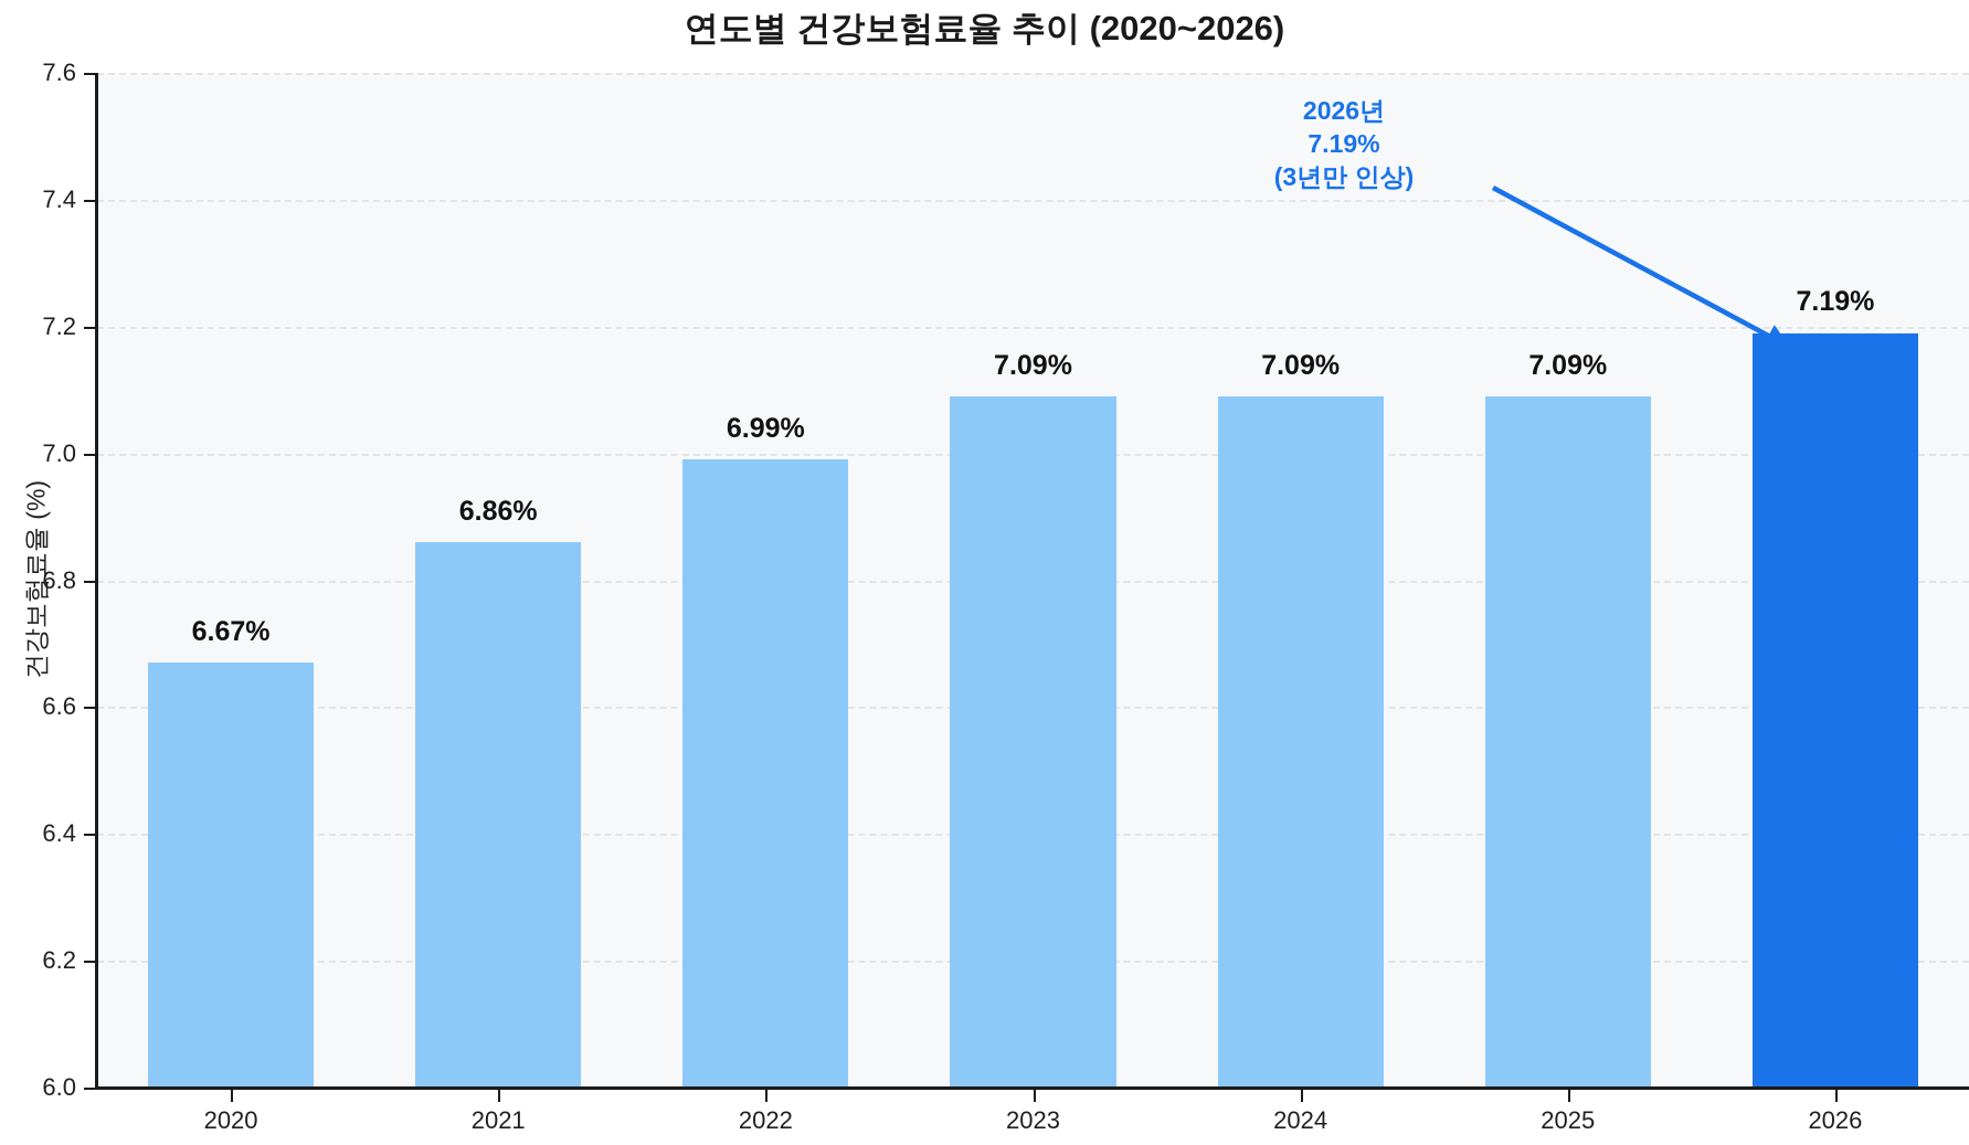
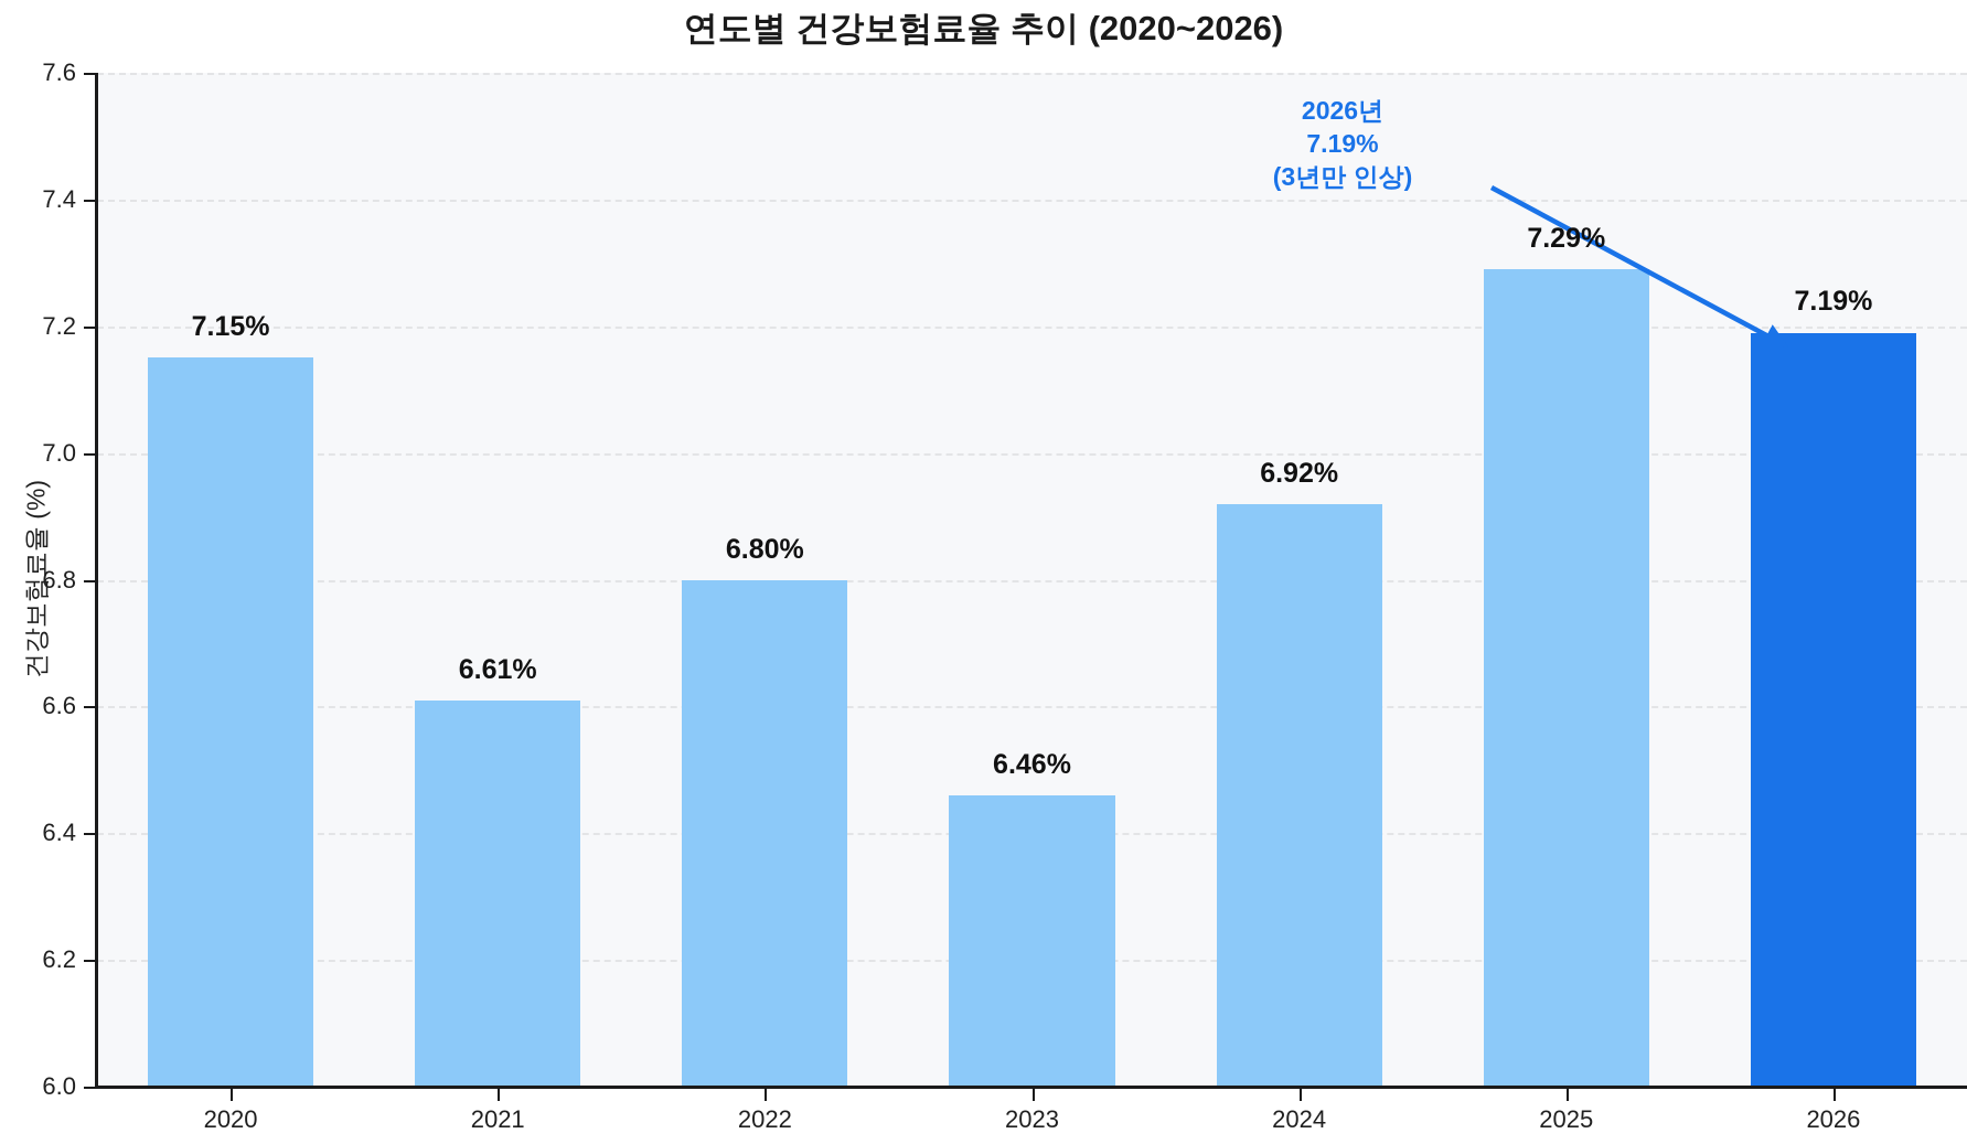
2020: 6.67% -> 7.15%
2021: 6.86% -> 6.61%
2022: 6.99% -> 6.80%
2023: 7.09% -> 6.46%
2024: 7.09% -> 6.92%
2025: 7.09% -> 7.29%
